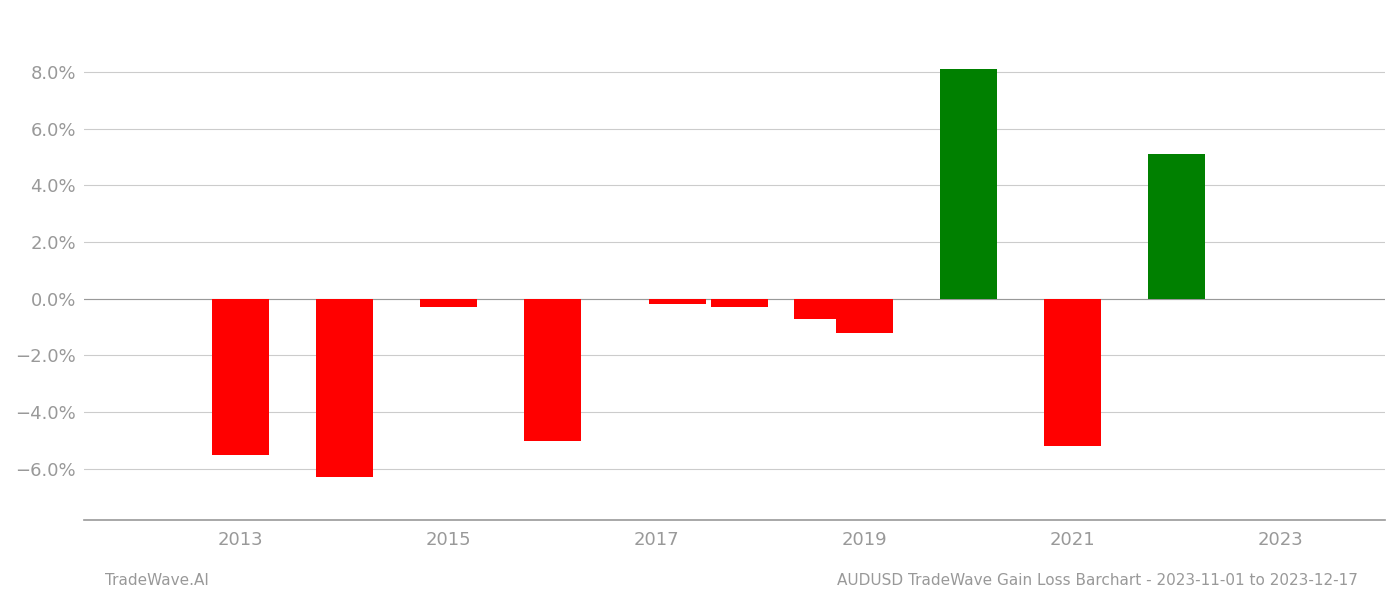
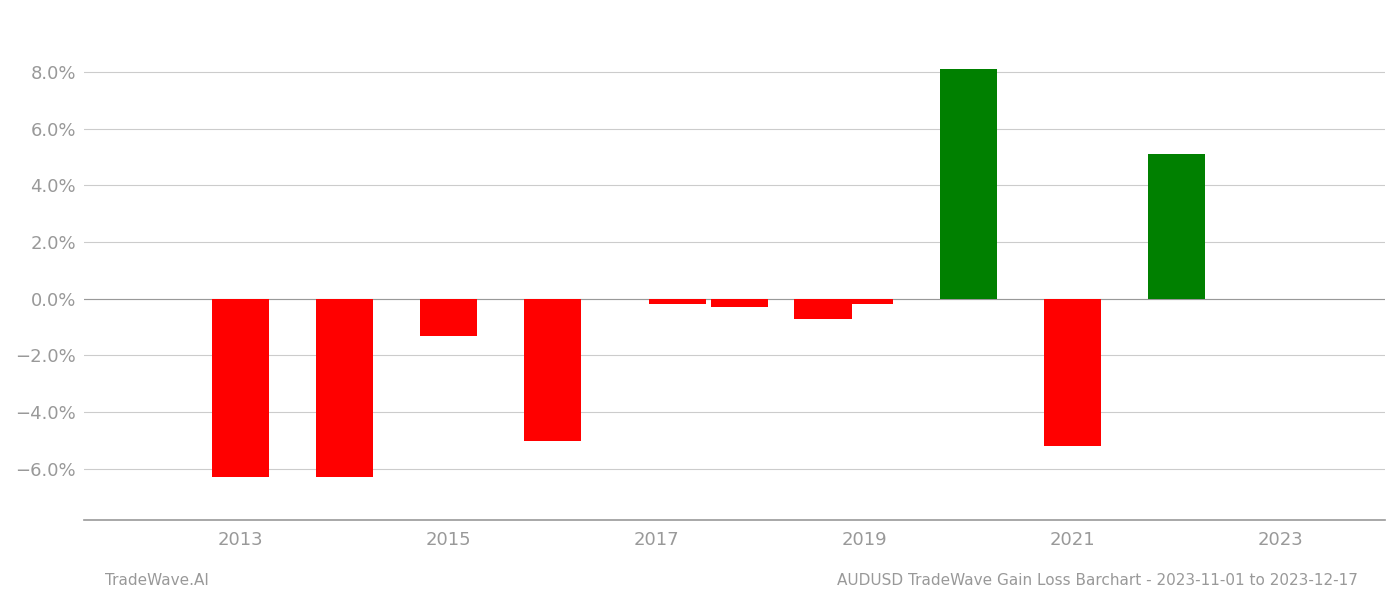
2013: -5.5% -> -6.3%
2015: -0.3% -> -1.3%
2019: -1.2% -> -0.2%
